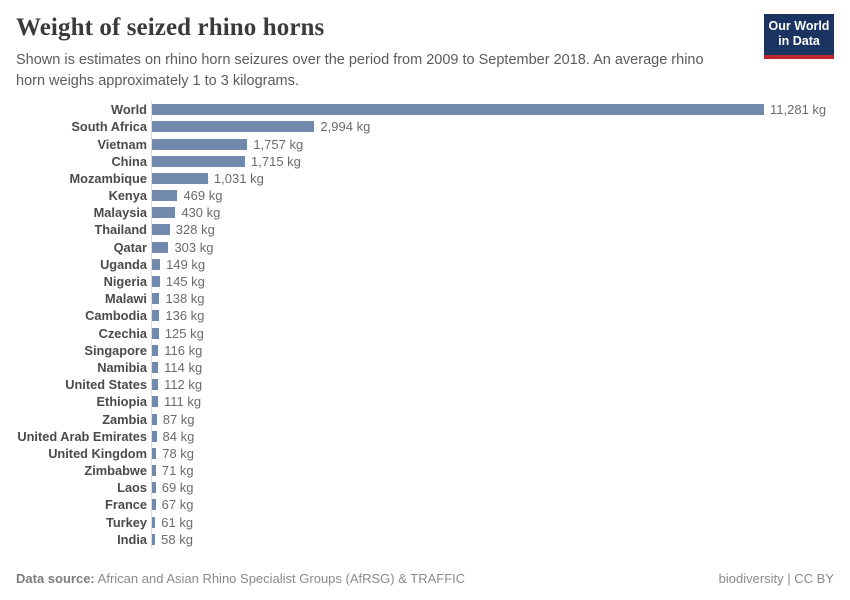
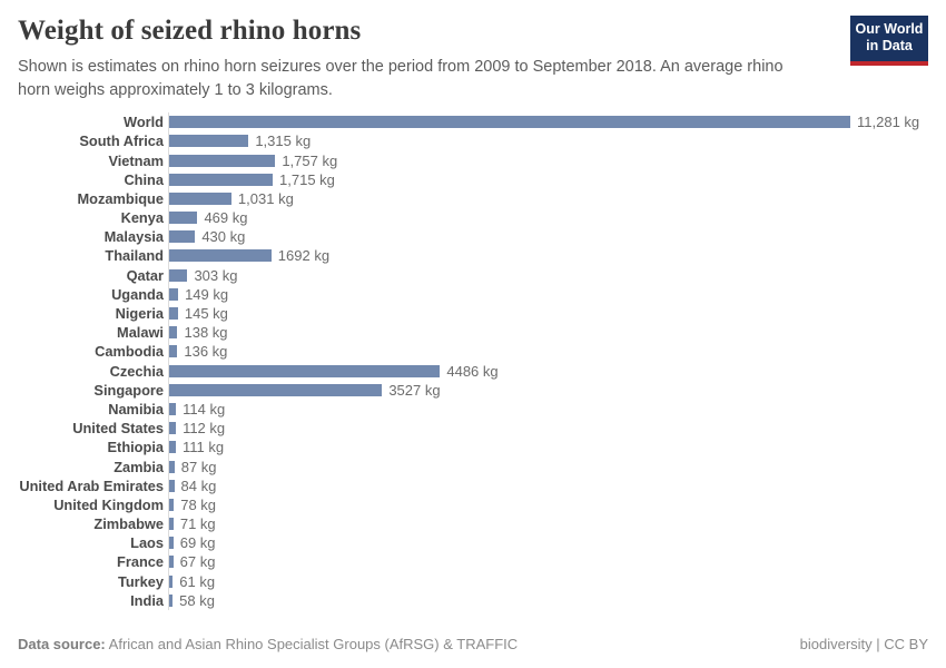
South Africa: 2,994 -> 1,315
Thailand: 328 -> 1692
Czechia: 125 -> 4486
Singapore: 116 -> 3527
